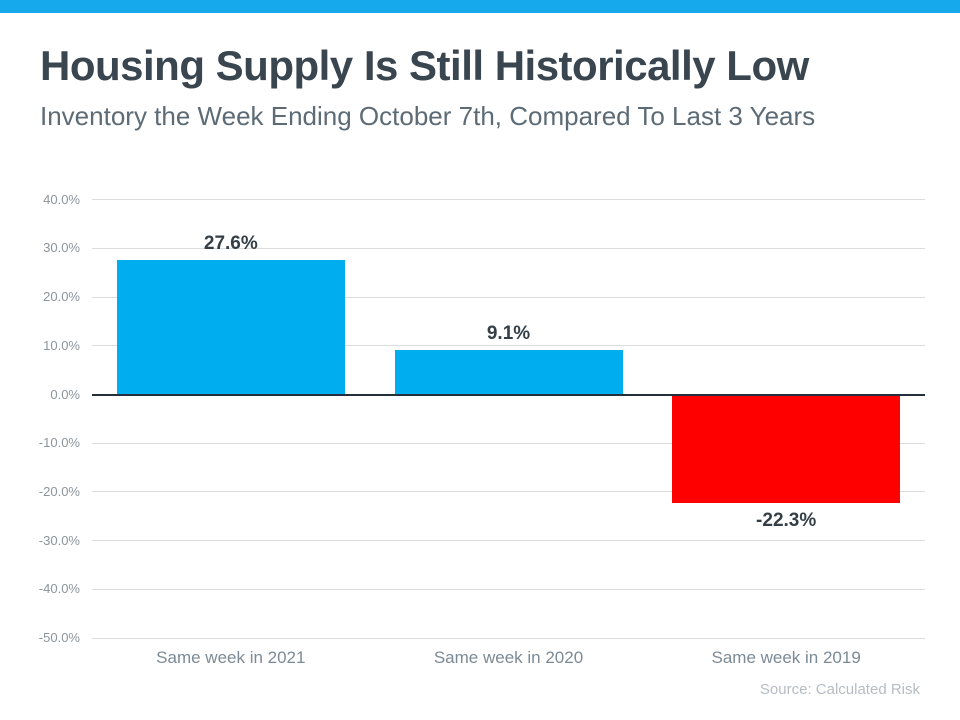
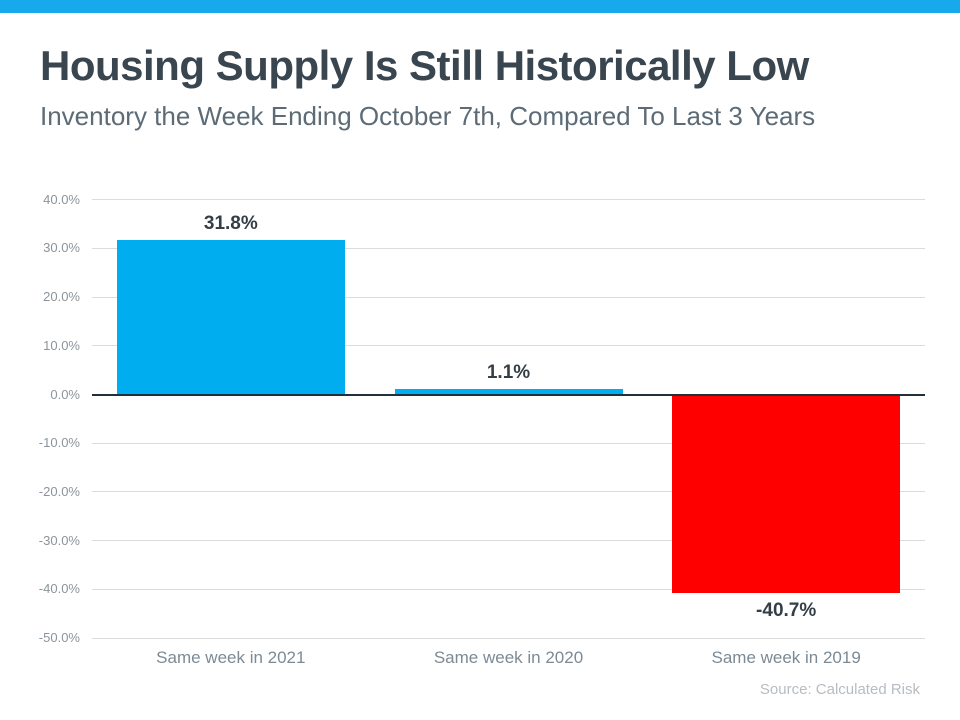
Same week in 2021: 27.6% -> 31.8%
Same week in 2020: 9.1% -> 1.1%
Same week in 2019: -22.3% -> -40.7%
